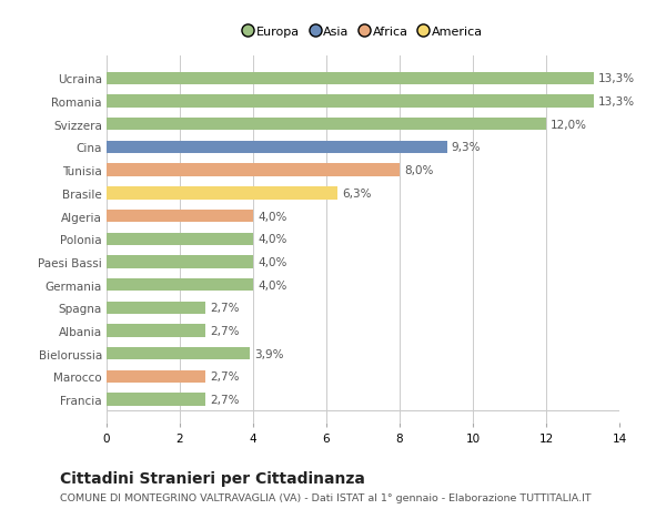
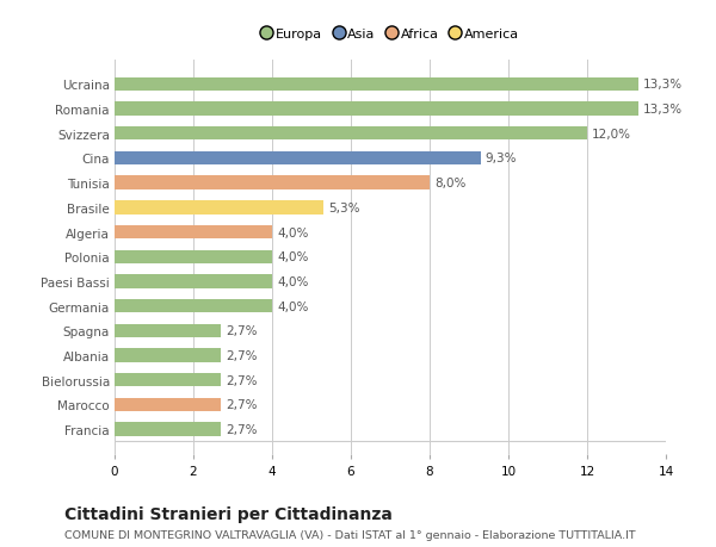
Brasile: 6,3% -> 5,3%
Bielorussia: 3,9% -> 2,7%
